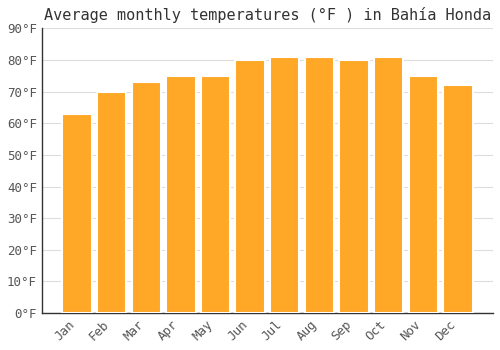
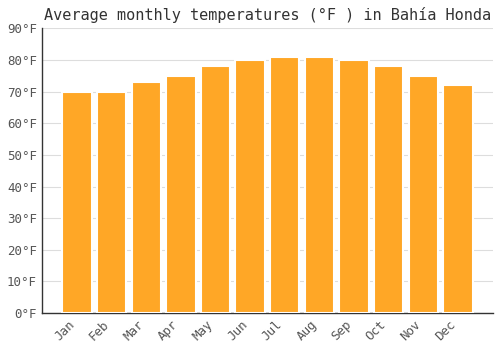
Jan: 63°F -> 70°F
May: 75°F -> 78°F
Oct: 81°F -> 78°F
